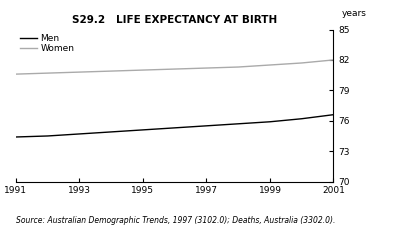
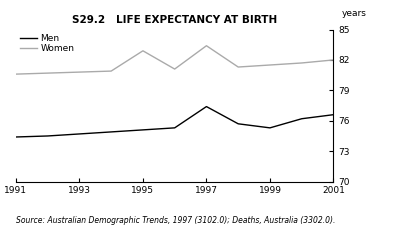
Women/1995: 81.0 -> 82.9
Men/1997: 75.5 -> 77.4
Women/1997: 81.2 -> 83.4
Men/1999: 75.9 -> 75.3
